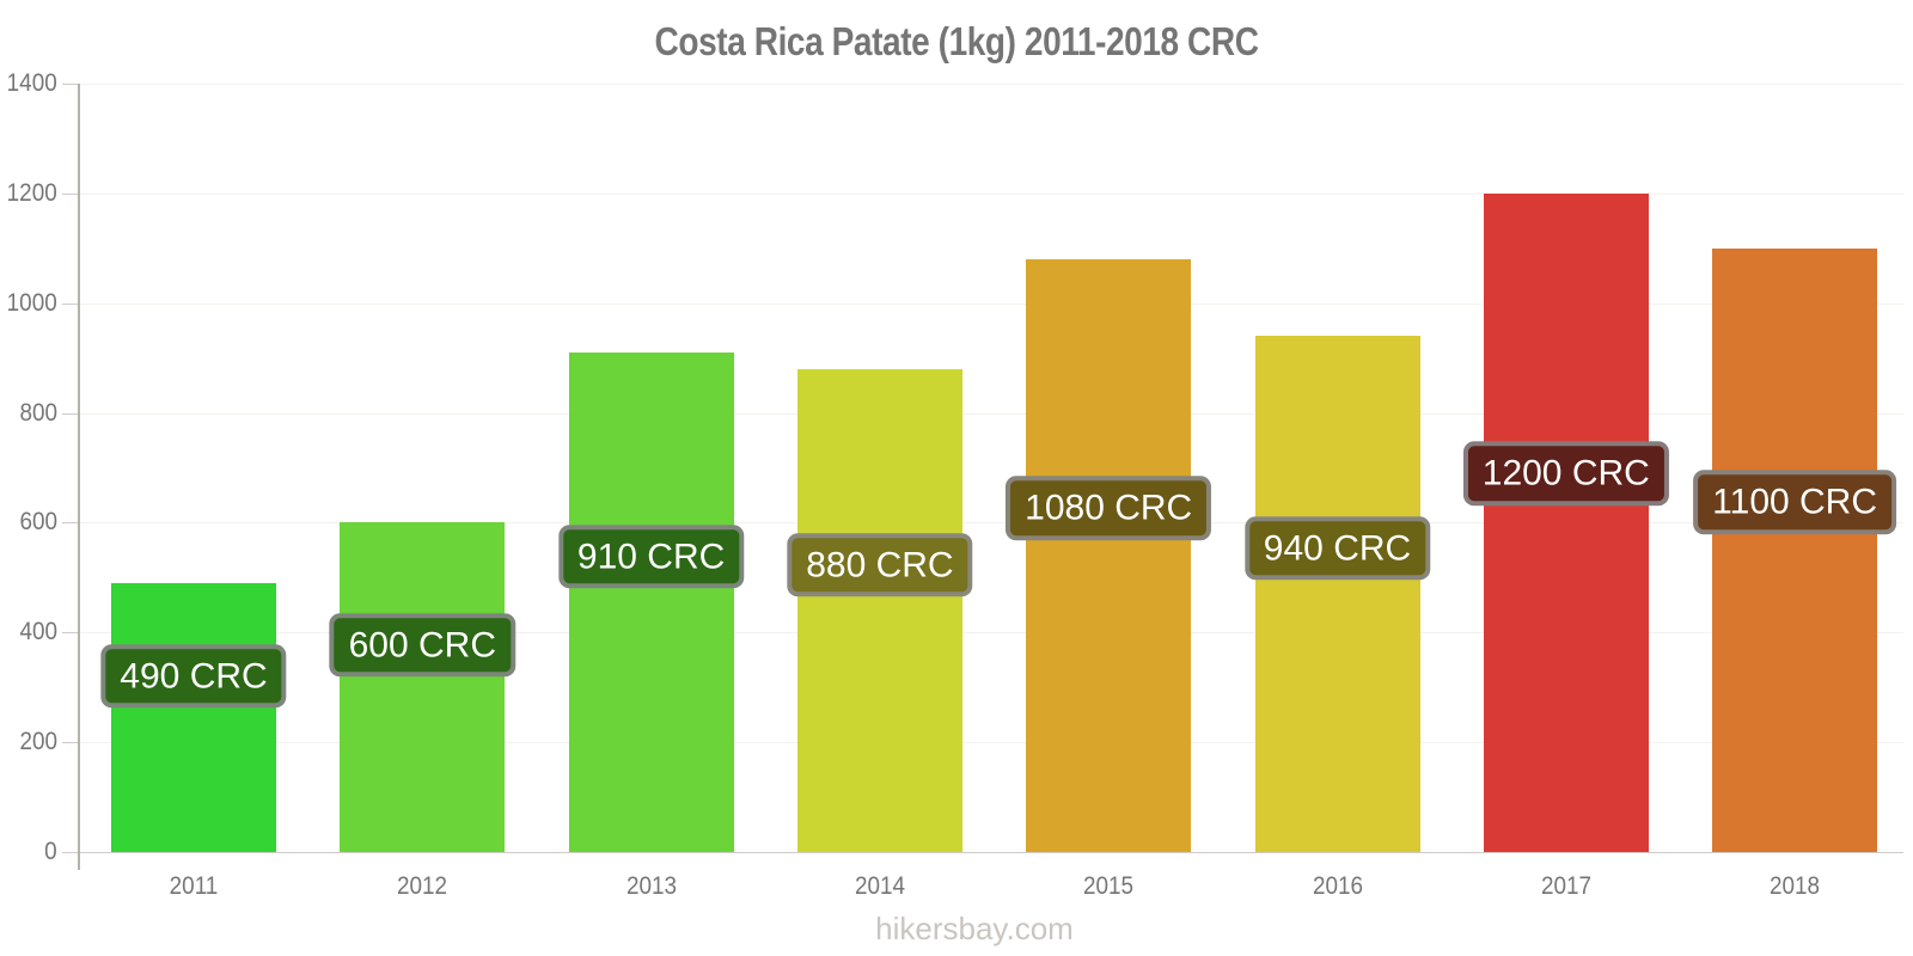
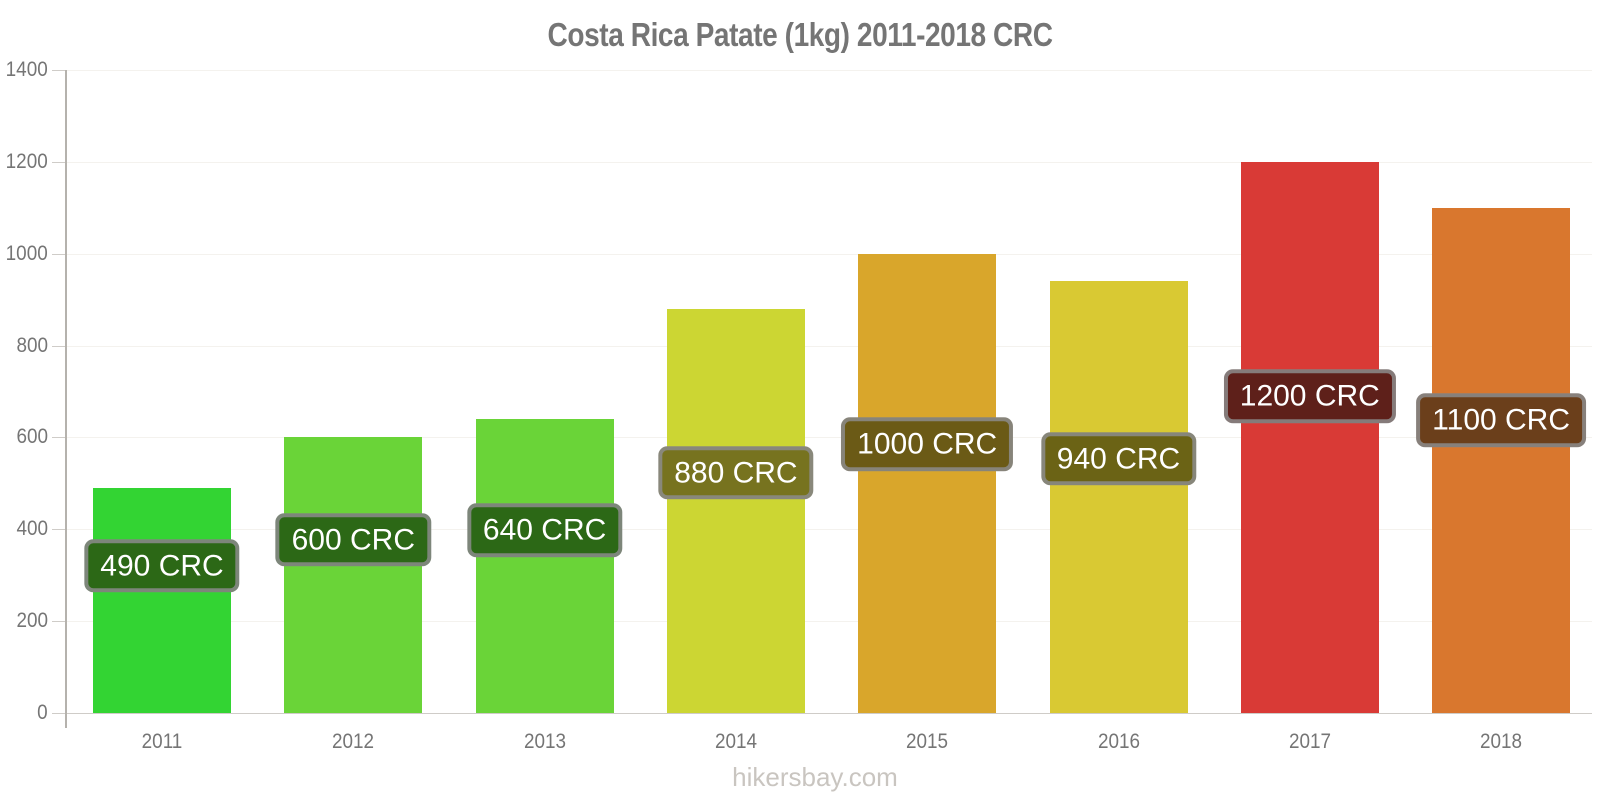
2013: 910 -> 640
2015: 1080 -> 1000
